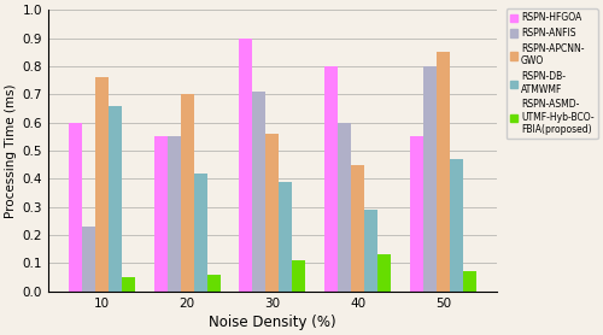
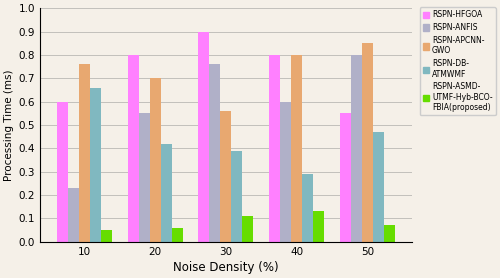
RSPN-HFGOA/20: 0.55 -> 0.80
RSPN-ANFIS/30: 0.71 -> 0.76
RSPN-APCNN- GWO/40: 0.45 -> 0.80
